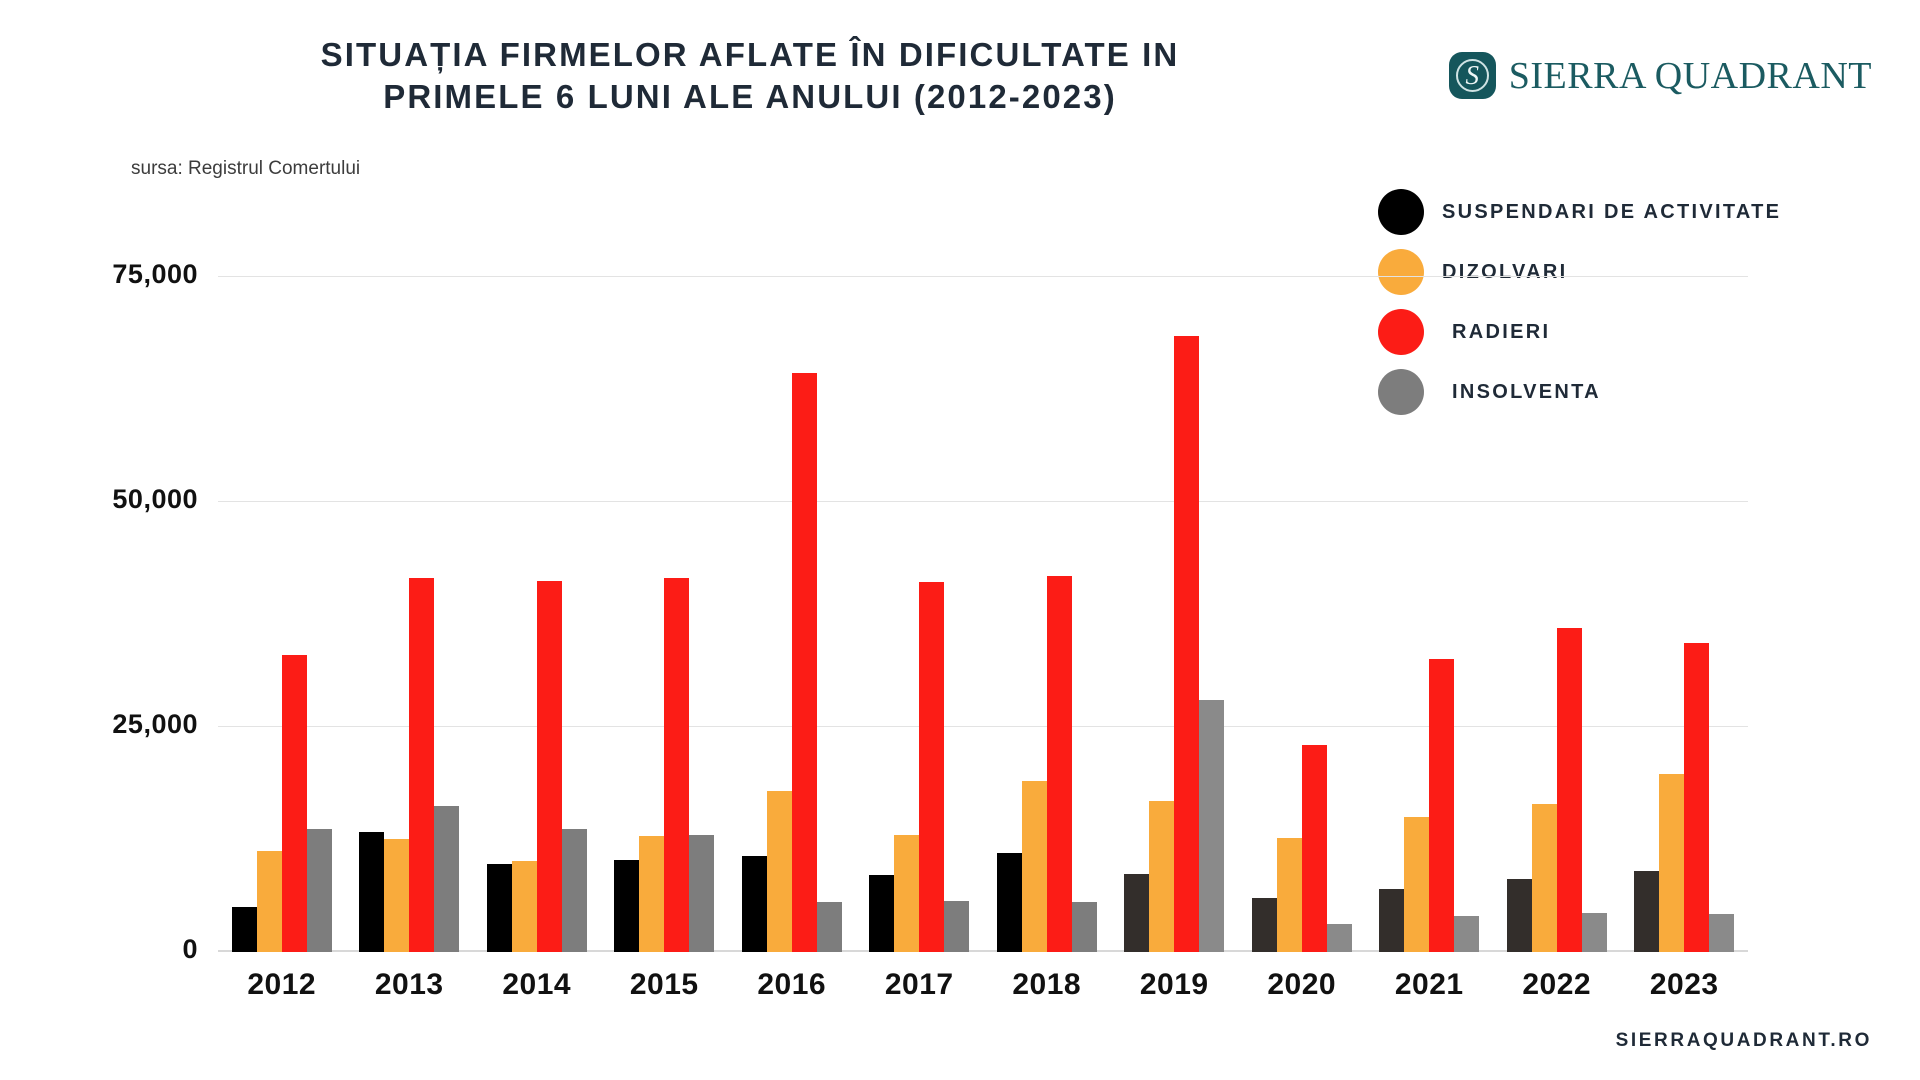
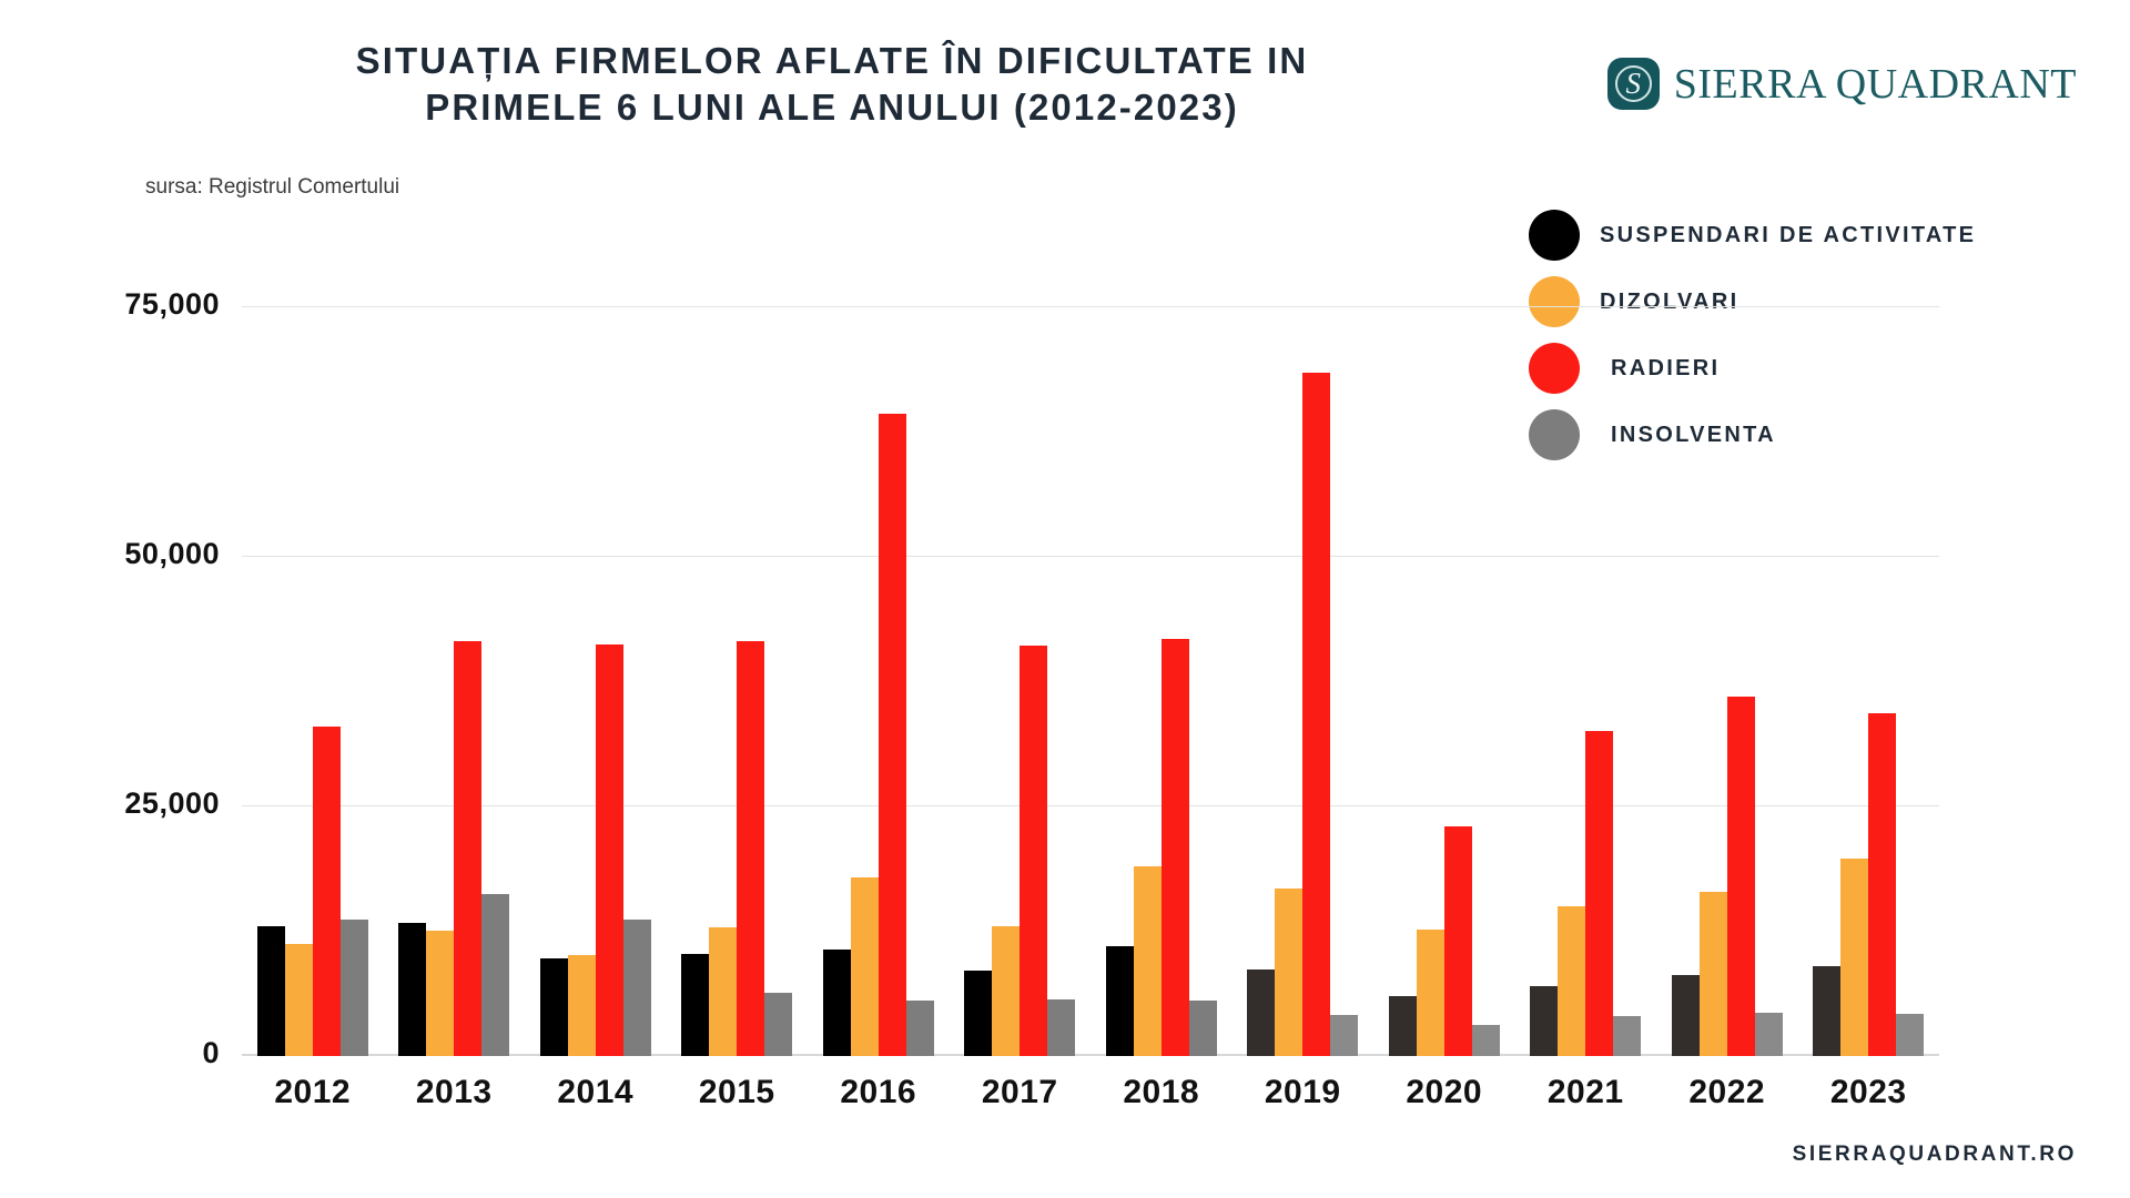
SUSPENDARI DE ACTIVITATE/2012: 5000 -> 13000
INSOLVENTA/2015: 13000 -> 6000
INSOLVENTA/2019: 28000 -> 4000
